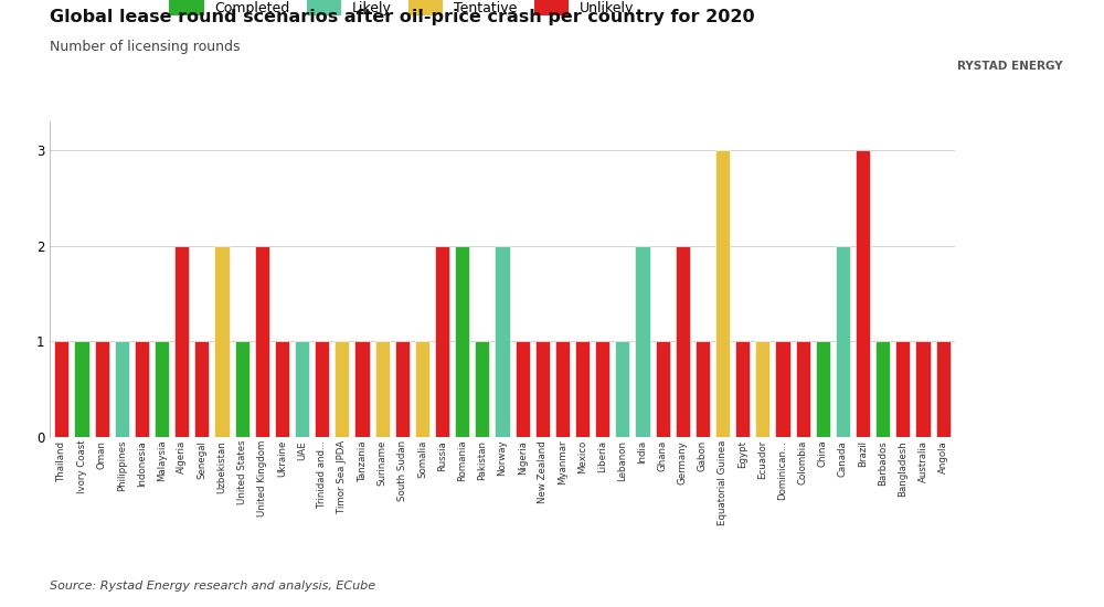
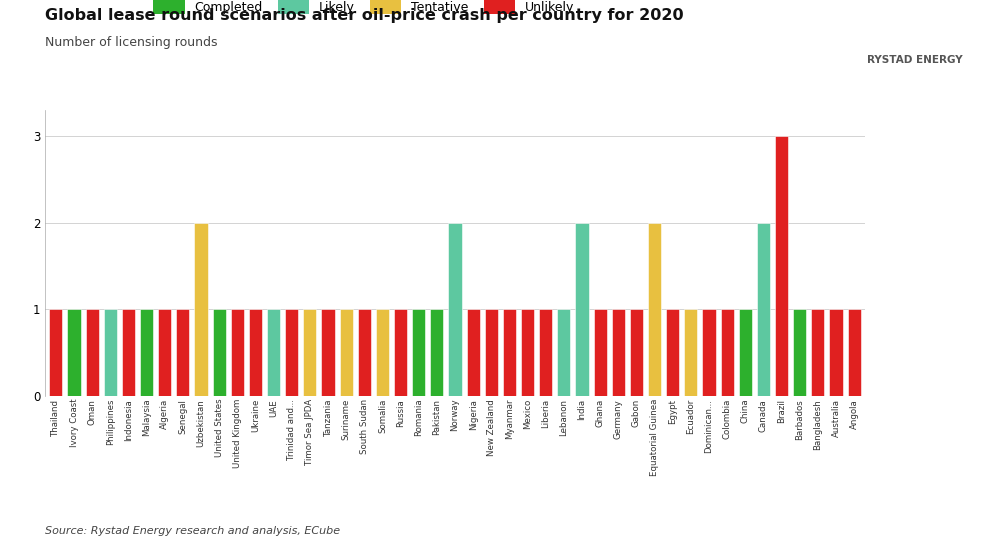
Algeria: 2 -> 1
United Kingdom: 2 -> 1
Russia: 2 -> 1
Romania: 2 -> 1
Germany: 2 -> 1
Equatorial Guinea: 3 -> 2
